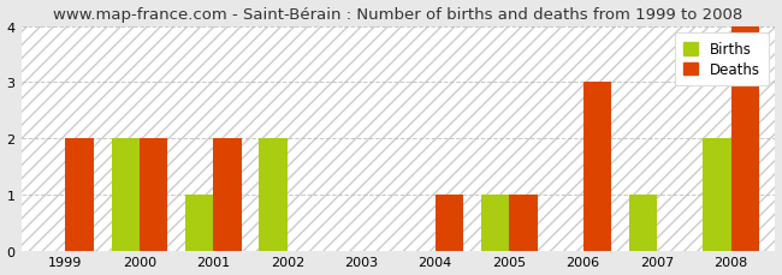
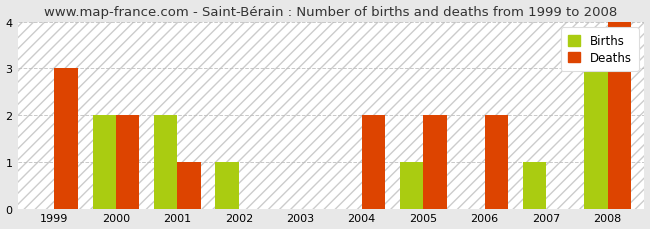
Deaths/1999: 2 -> 3
Births/2001: 1 -> 2
Deaths/2001: 2 -> 1
Births/2002: 2 -> 1
Deaths/2004: 1 -> 2
Deaths/2005: 1 -> 2
Deaths/2006: 3 -> 2
Births/2008: 2 -> 3
